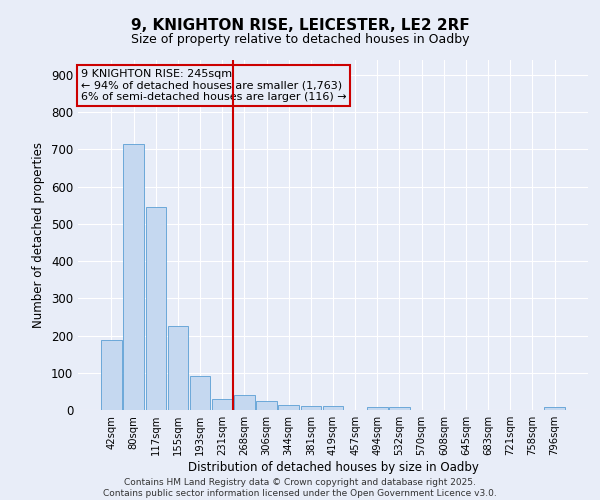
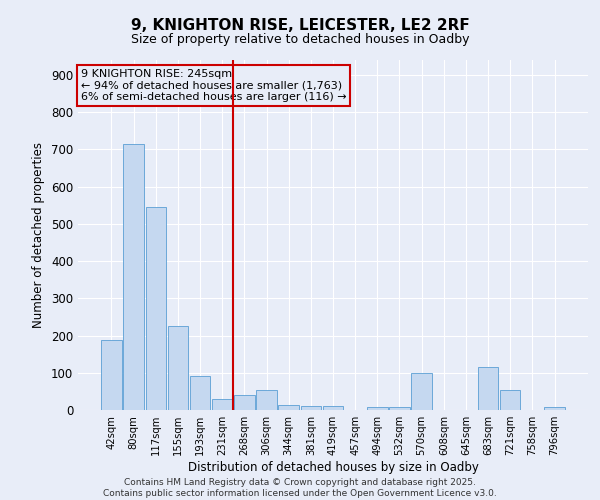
306sqm: 25 -> 55
570sqm: 1 -> 100
683sqm: 1 -> 115
721sqm: 1 -> 55
